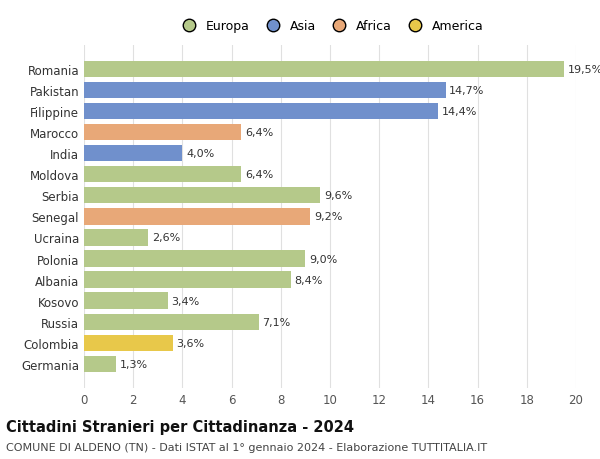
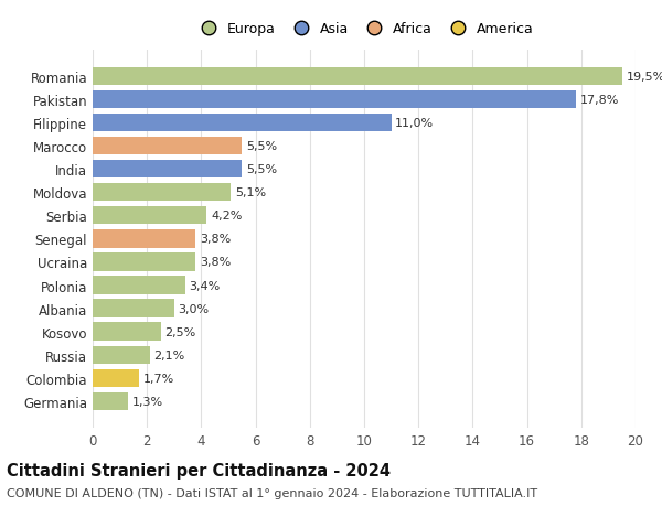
Pakistan: 14,7% -> 17,8%
Filippine: 14,4% -> 11,0%
Marocco: 6,4% -> 5,5%
India: 4,0% -> 5,5%
Moldova: 6,4% -> 5,1%
Serbia: 9,6% -> 4,2%
Senegal: 9,2% -> 3,8%
Ucraina: 2,6% -> 3,8%
Polonia: 9,0% -> 3,4%
Albania: 8,4% -> 3,0%
Kosovo: 3,4% -> 2,5%
Russia: 7,1% -> 2,1%
Colombia: 3,6% -> 1,7%
